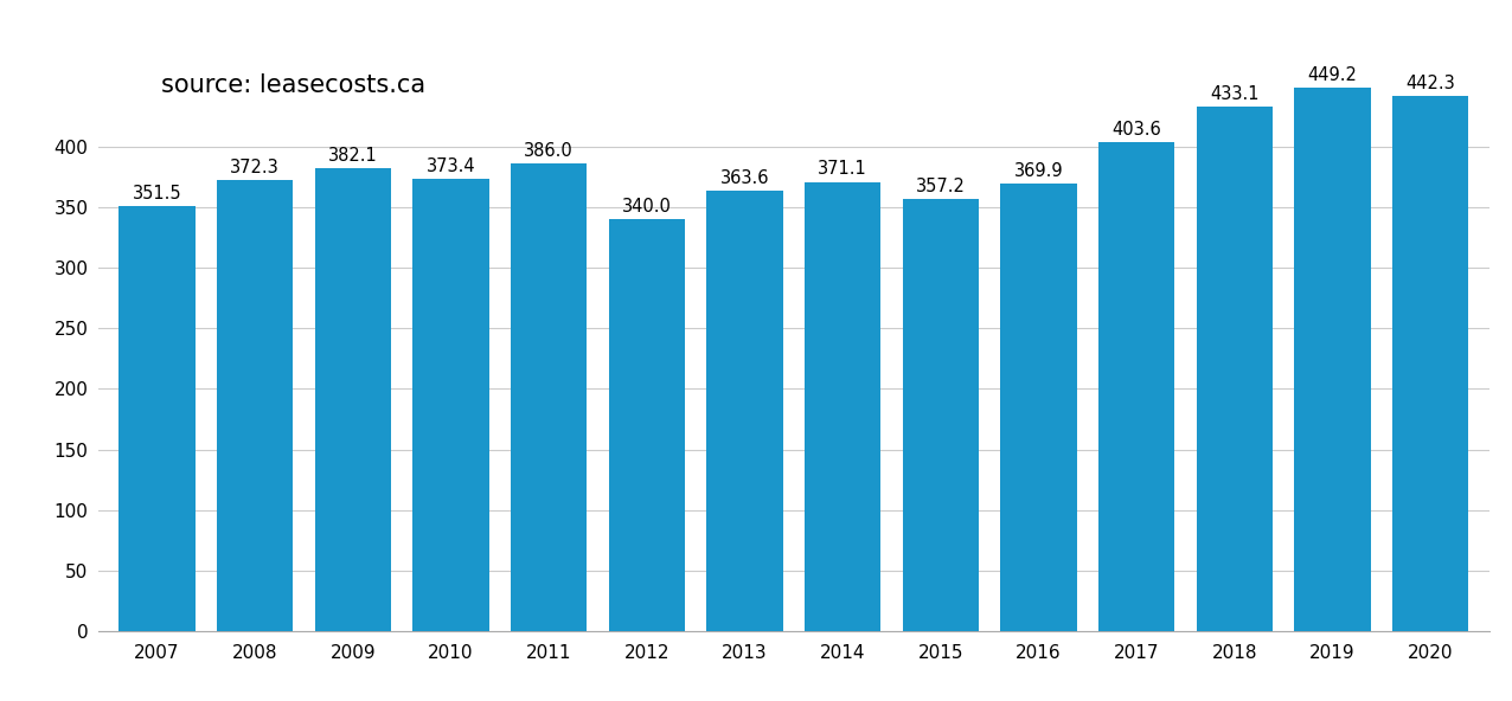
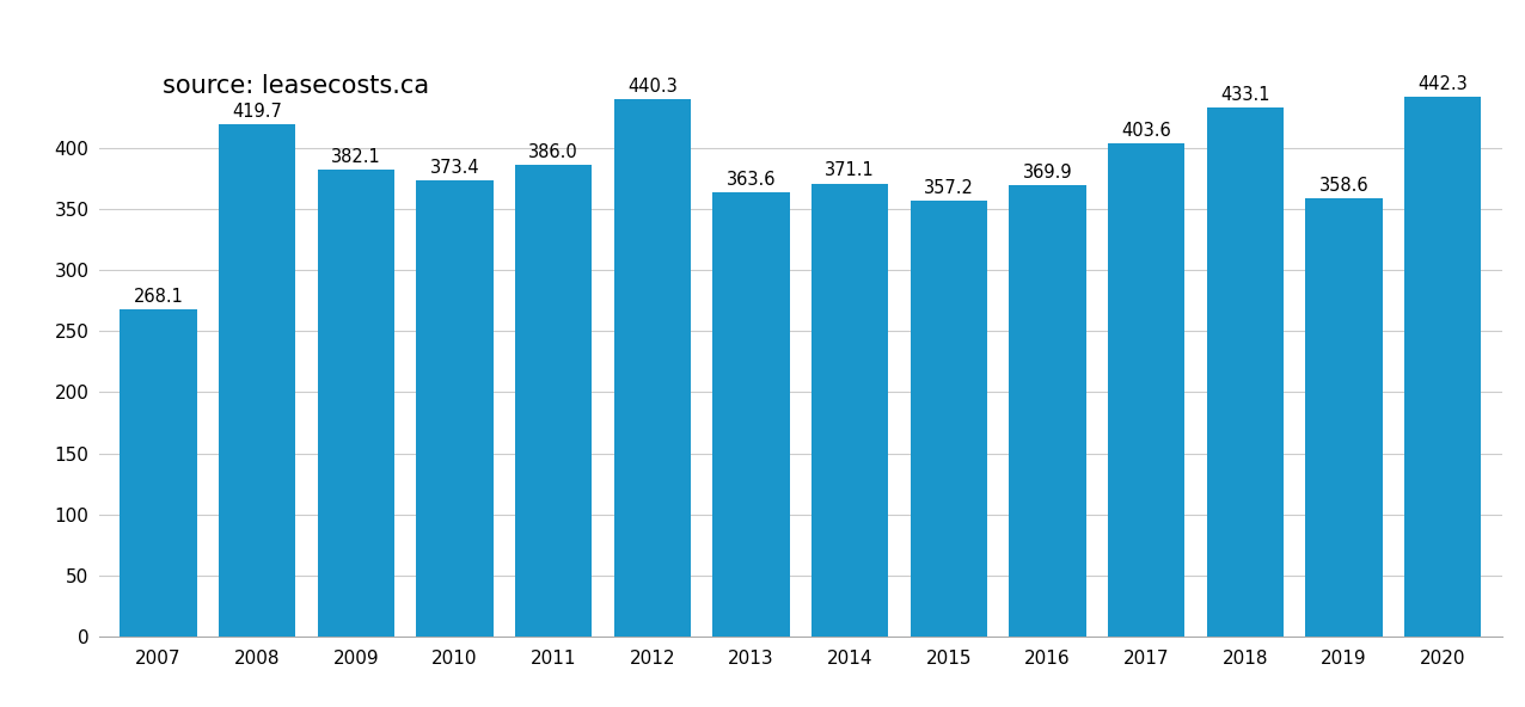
2007: 351.5 -> 268.1
2008: 372.3 -> 419.7
2012: 340.0 -> 440.3
2019: 449.2 -> 358.6
